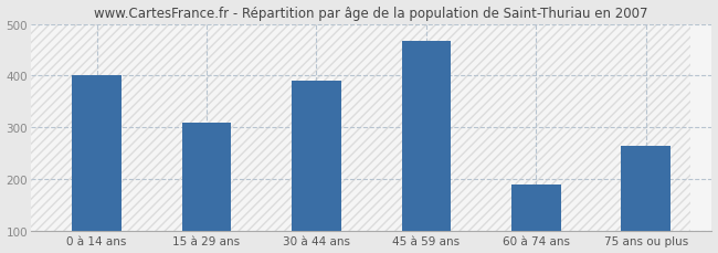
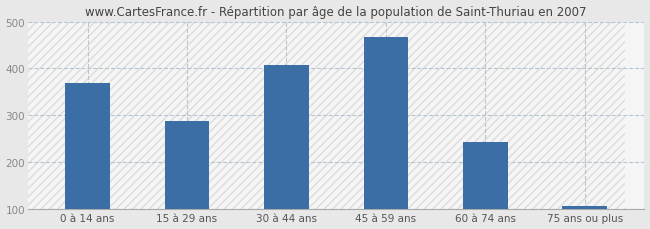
0 à 14 ans: 400 -> 370
15 à 29 ans: 310 -> 289
30 à 44 ans: 390 -> 407
60 à 74 ans: 190 -> 244
75 ans ou plus: 265 -> 106
